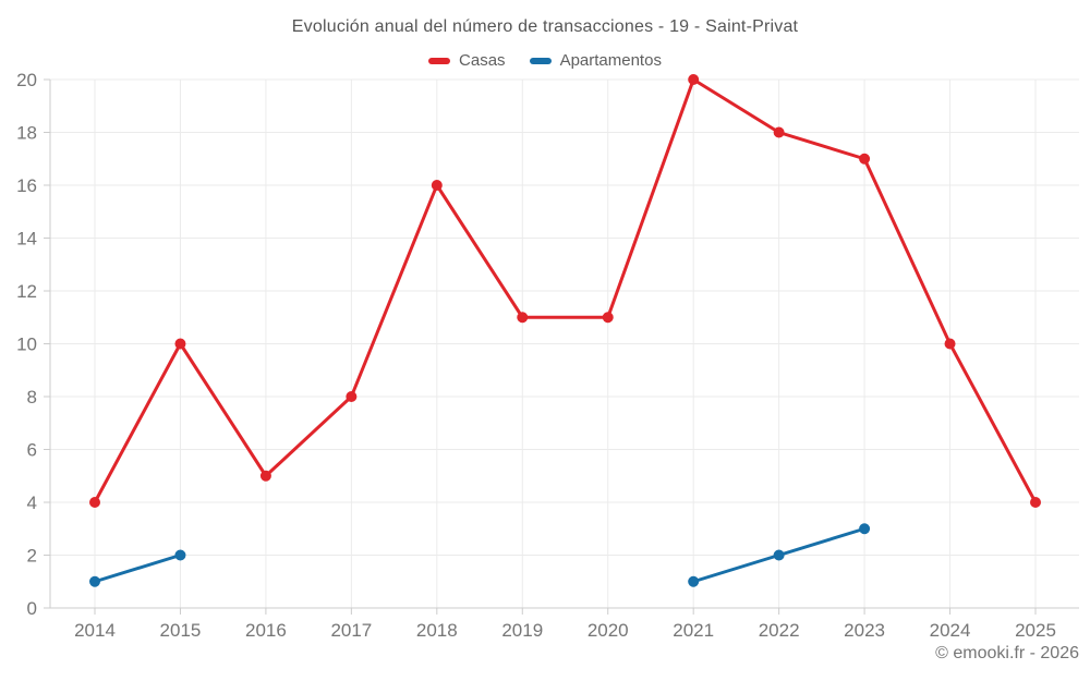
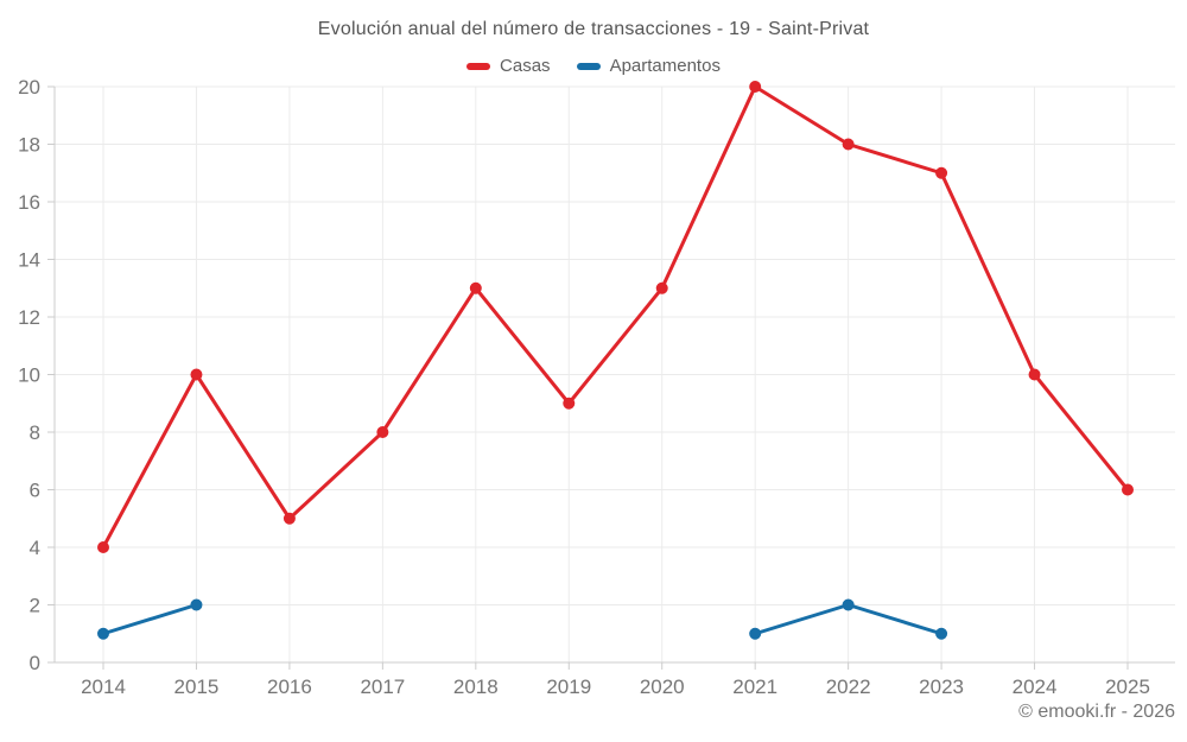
Casas/2018: 16 -> 13
Casas/2019: 11 -> 9
Casas/2020: 11 -> 13
Apartamentos/2023: 3 -> 1
Casas/2025: 4 -> 6
